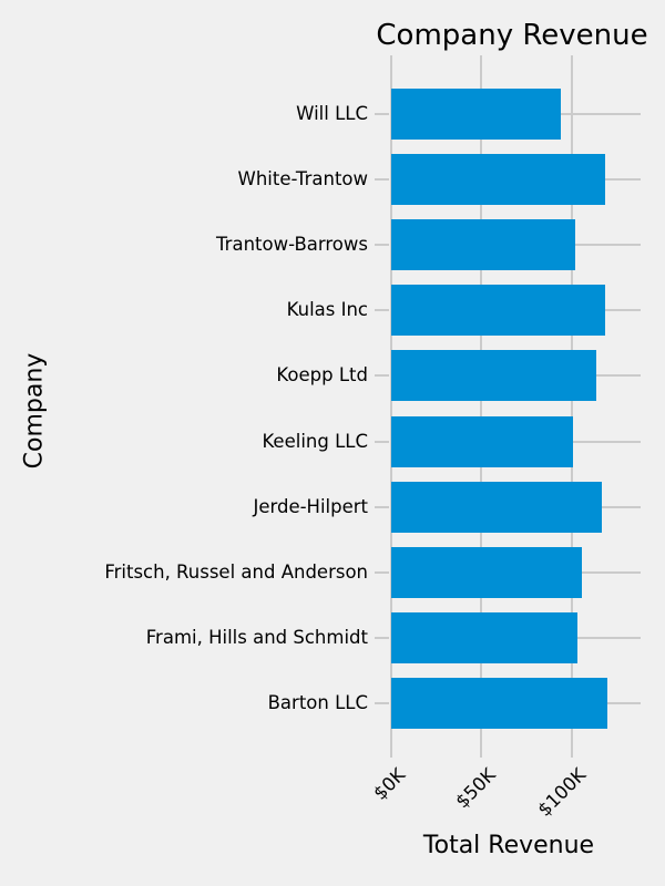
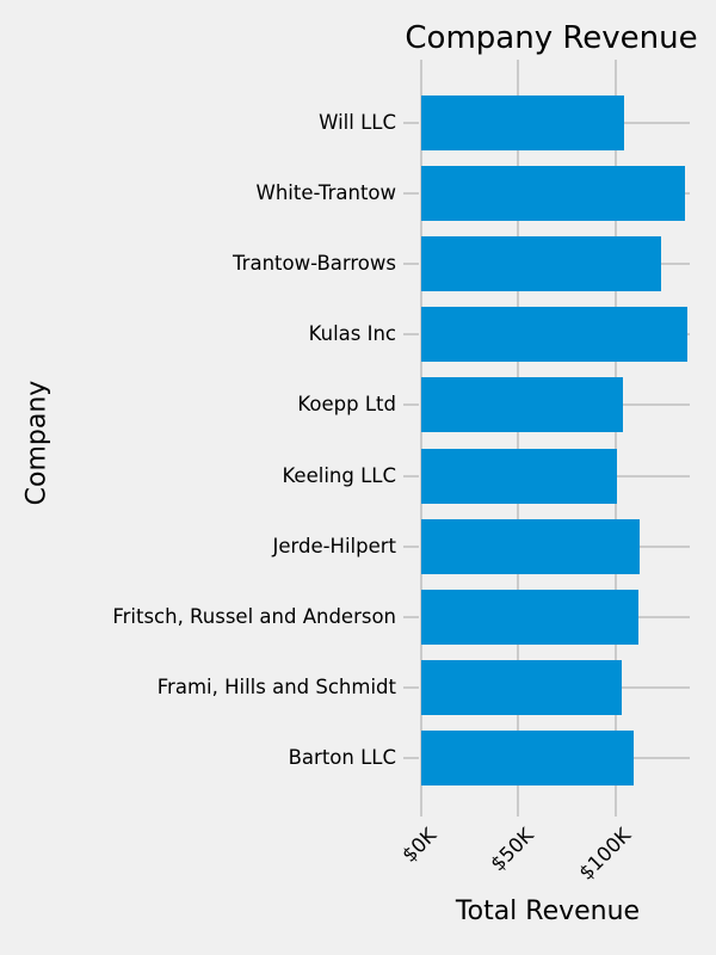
Will LLC: $94K -> $104K
White-Trantow: $119K -> $136K
Trantow-Barrows: $102K -> $123K
Kulas Inc: $119K -> $137K
Koepp Ltd: $114K -> $104K
Jerde-Hilpert: $117K -> $113K
Fritsch, Russel and Anderson: $106K -> $112K
Barton LLC: $120K -> $109K
